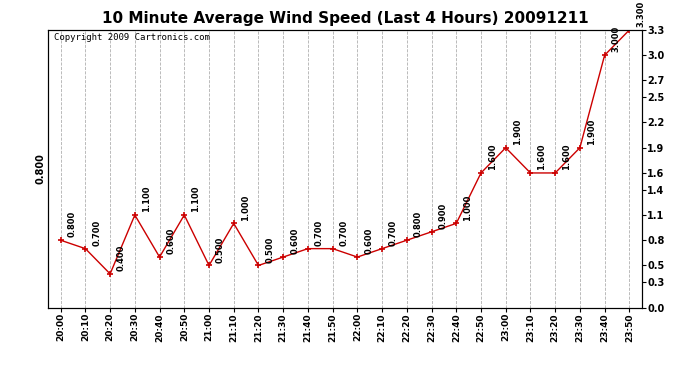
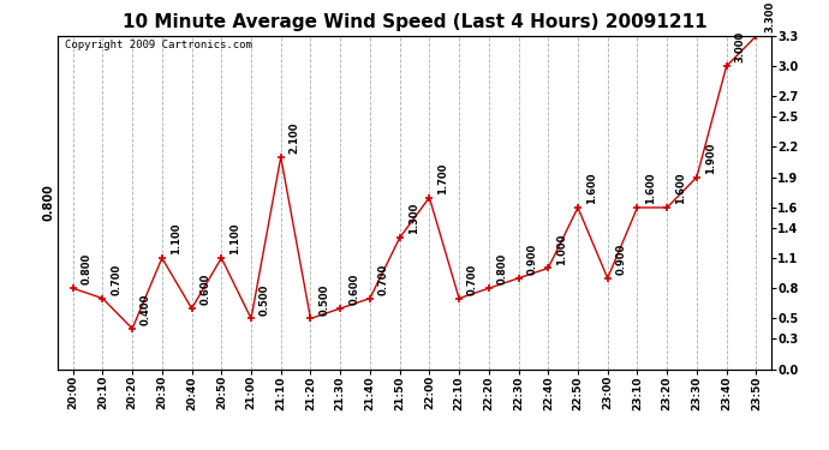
21:10: 1.000 -> 2.100
21:50: 0.700 -> 1.300
22:00: 0.600 -> 1.700
23:00: 1.900 -> 0.900
